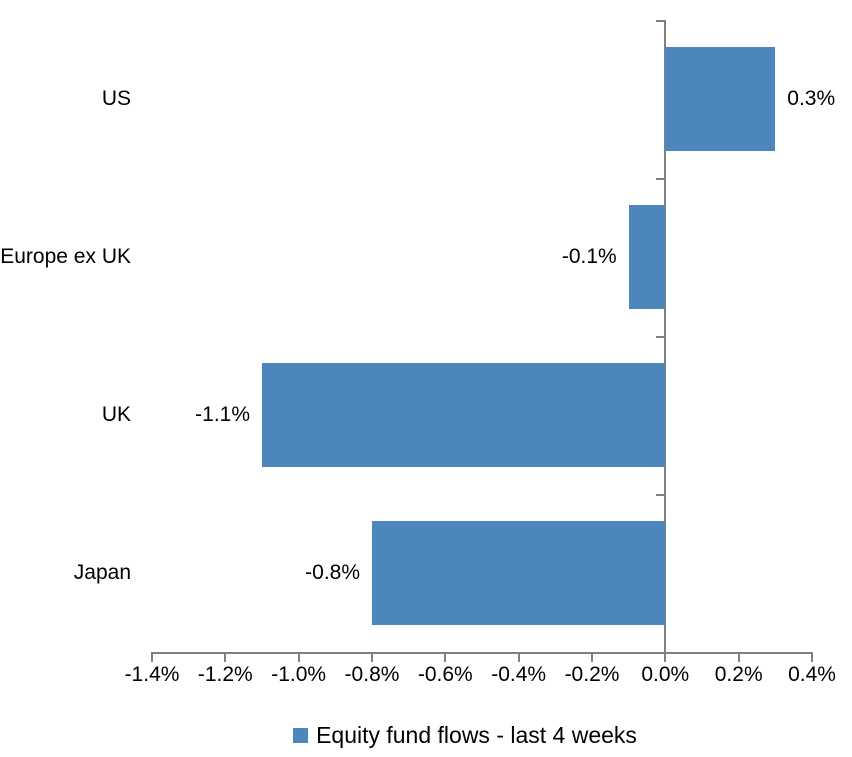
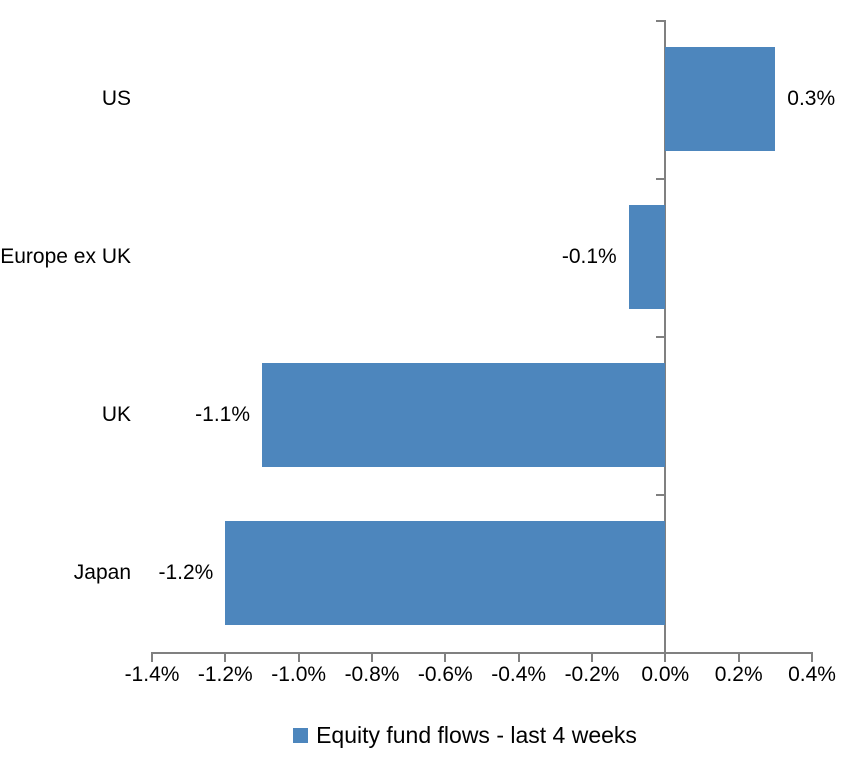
Japan: -0.8% -> -1.2%
